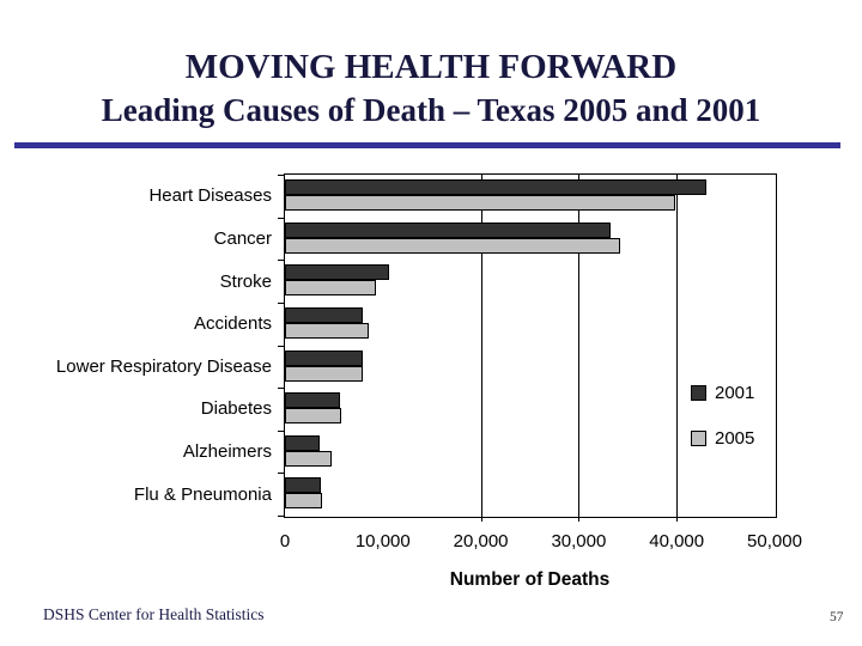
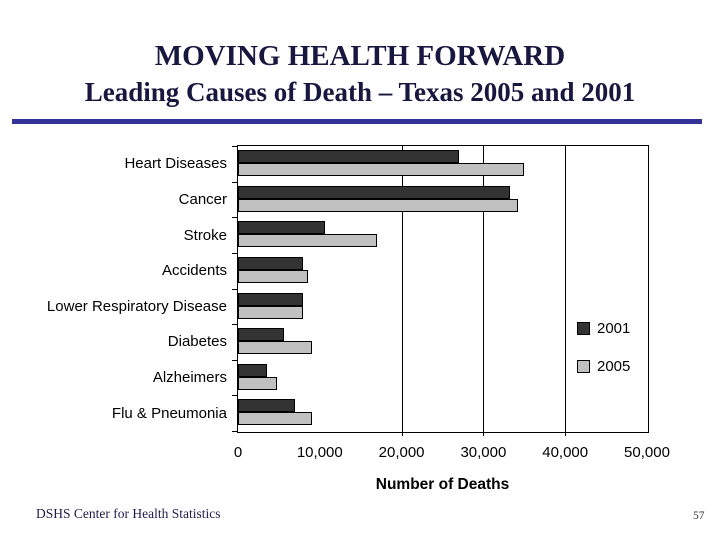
2001/Heart Diseases: 43000 -> 27000
2005/Heart Diseases: 40000 -> 35000
2005/Stroke: 9000 -> 17000
2005/Diabetes: 6000 -> 9000
2001/Flu & Pneumonia: 4000 -> 7000
2005/Flu & Pneumonia: 4000 -> 9000
